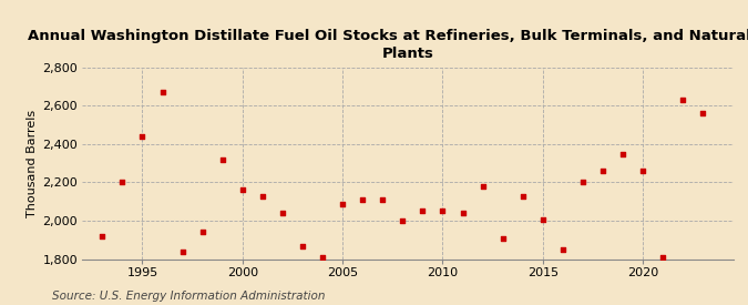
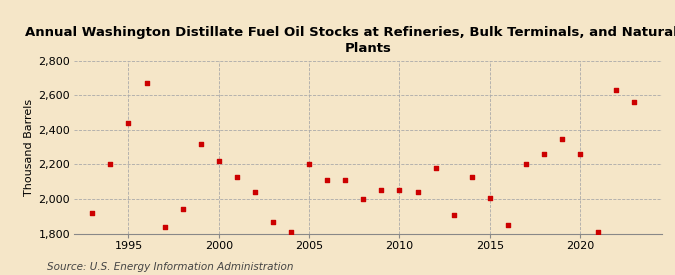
2000: 2,160 -> 2,220
2005: 2,090 -> 2,200
